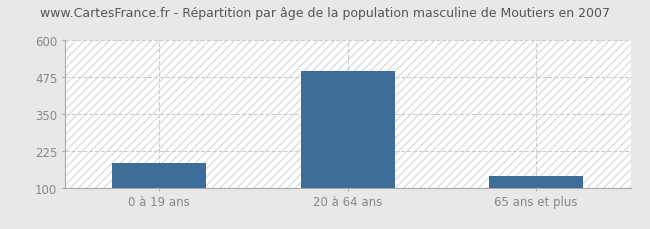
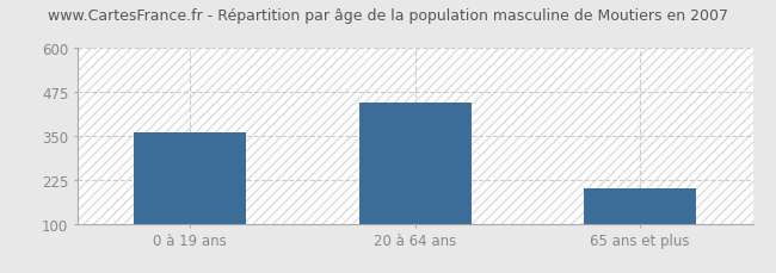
0 à 19 ans: 185 -> 360
20 à 64 ans: 497 -> 445
65 ans et plus: 138 -> 200
